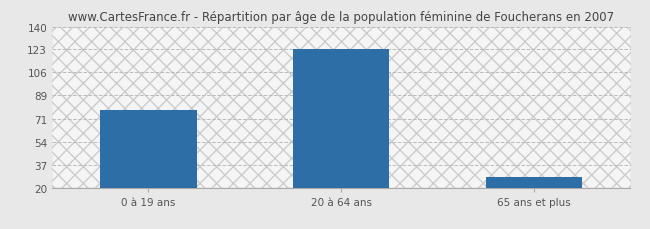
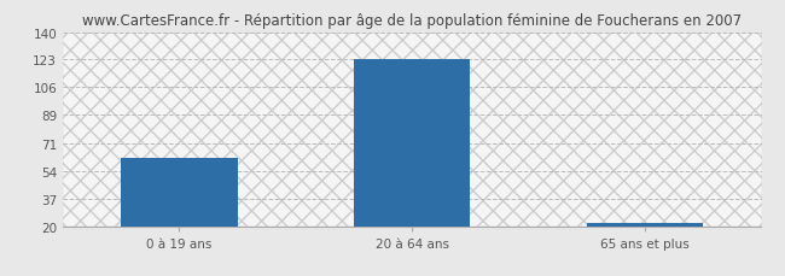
0 à 19 ans: 78 -> 62
65 ans et plus: 28 -> 22
